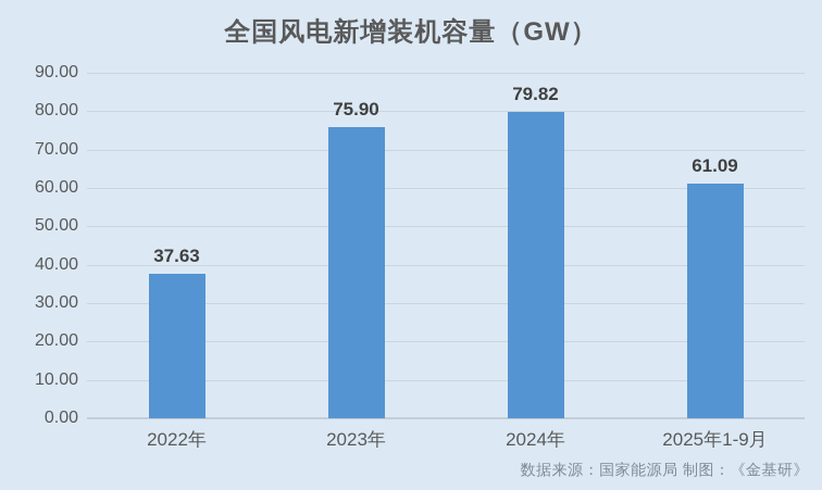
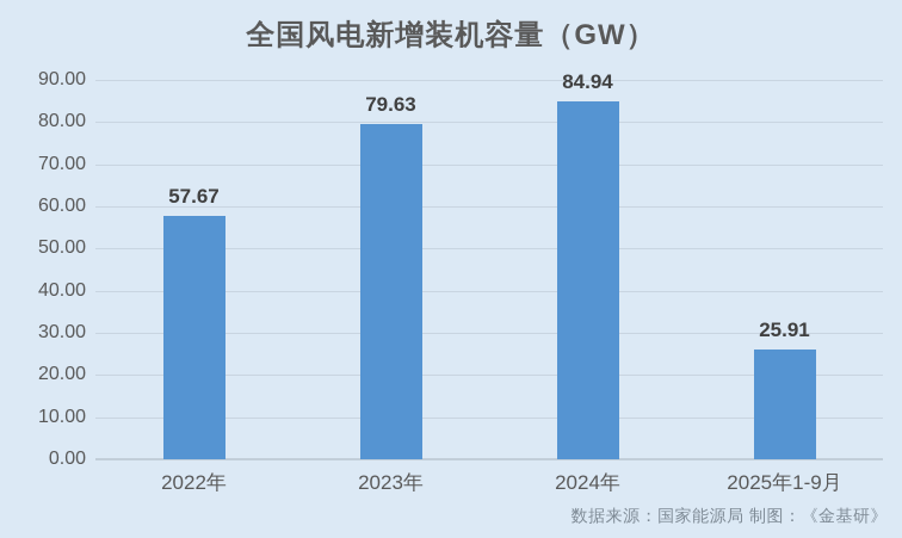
2022年: 37.63 -> 57.67
2023年: 75.90 -> 79.63
2024年: 79.82 -> 84.94
2025年1-9月: 61.09 -> 25.91
